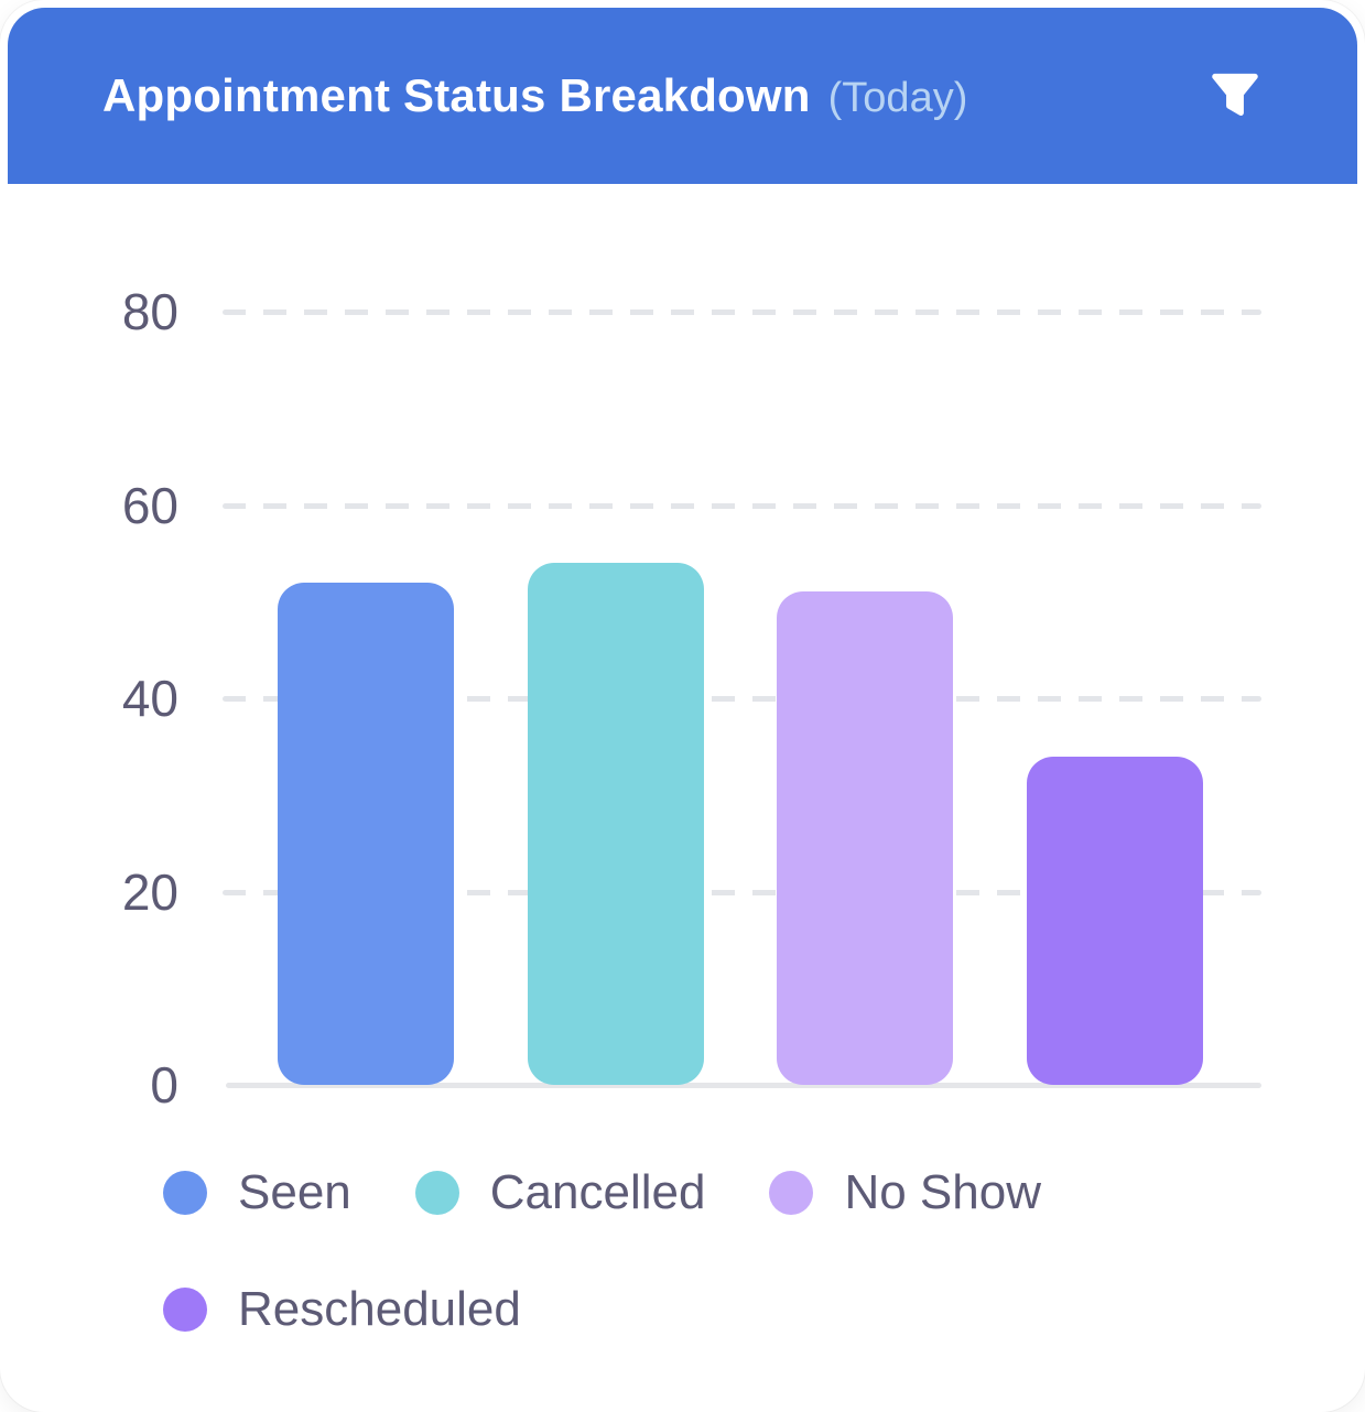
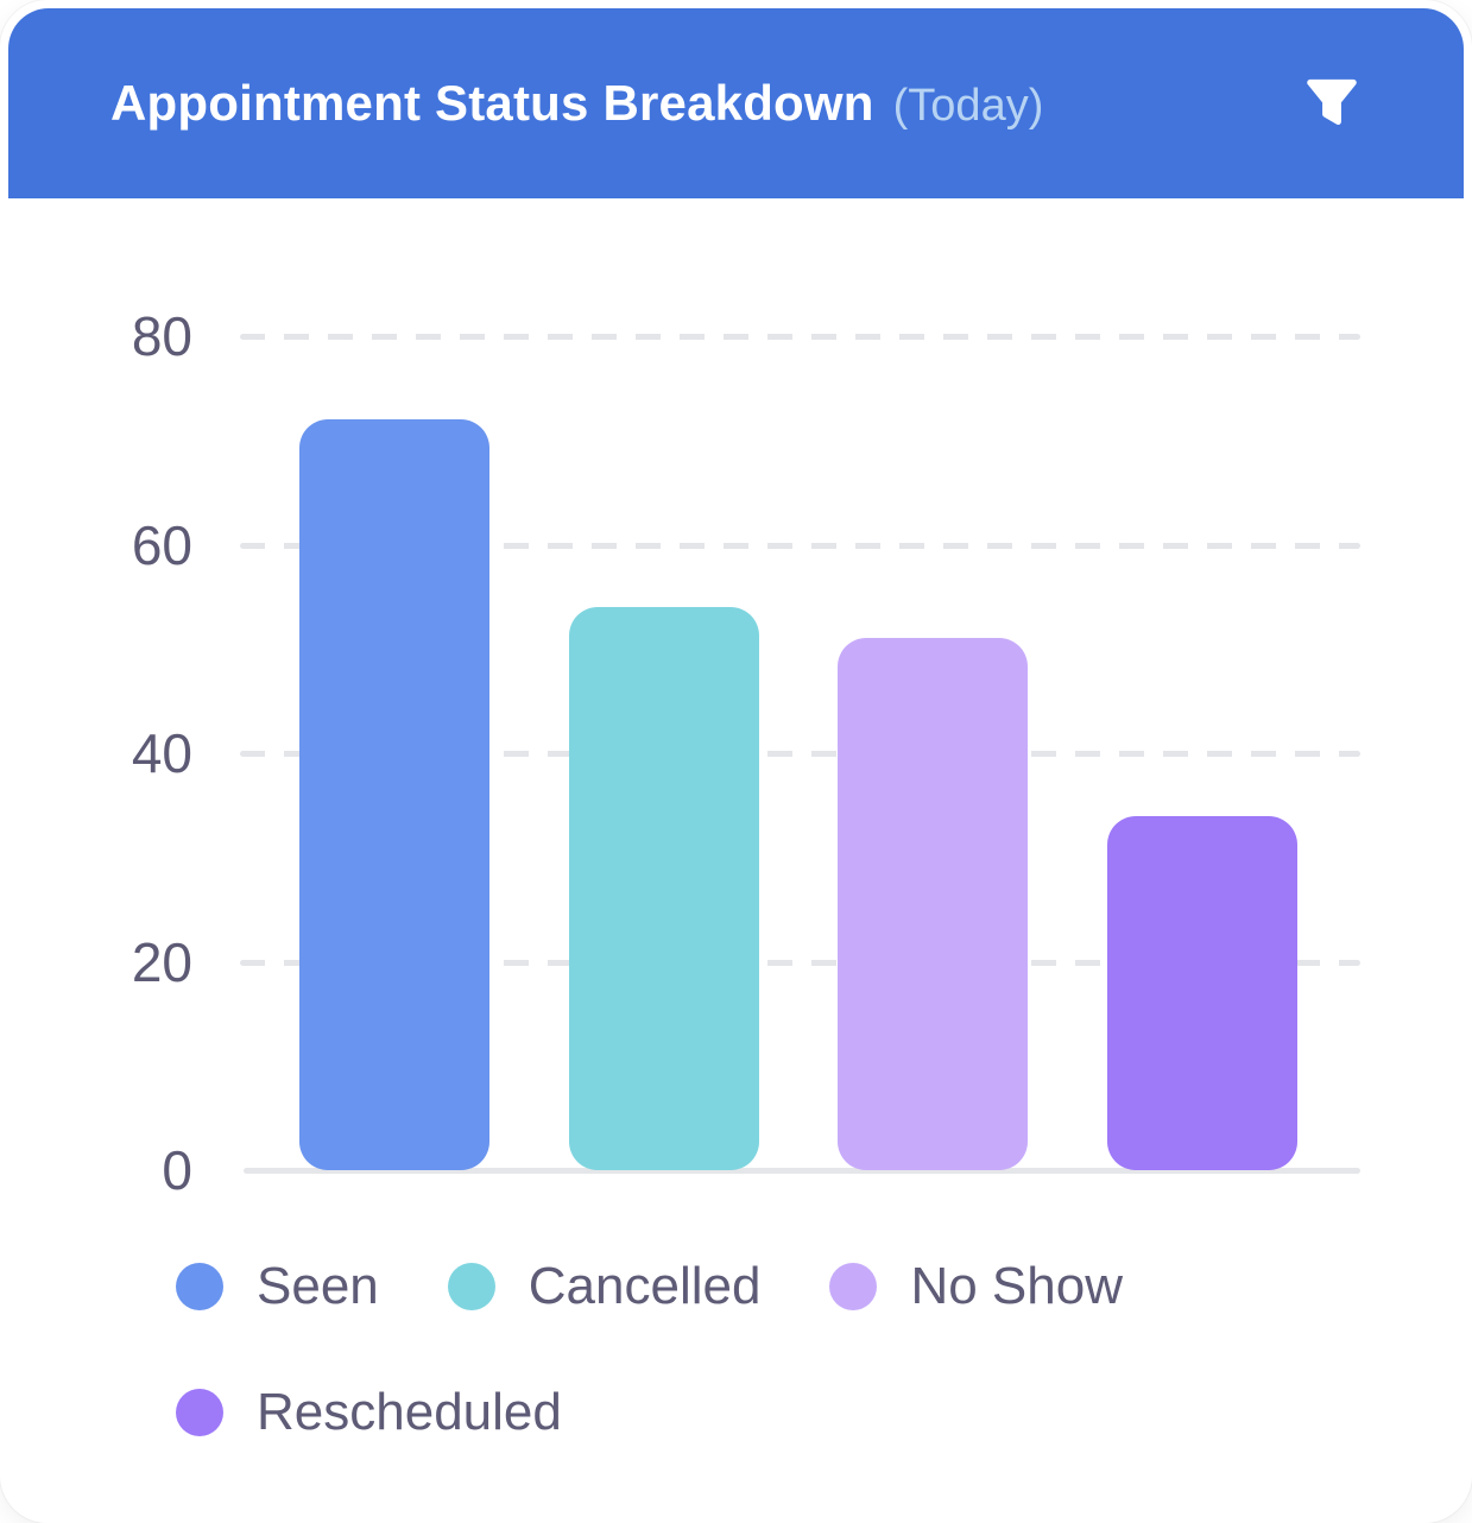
Seen: 52 -> 72
